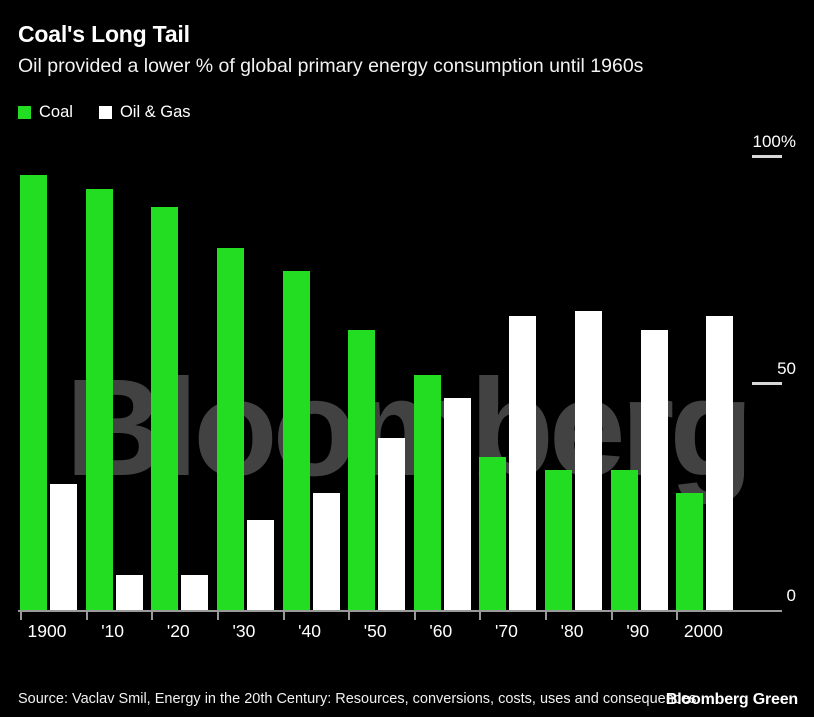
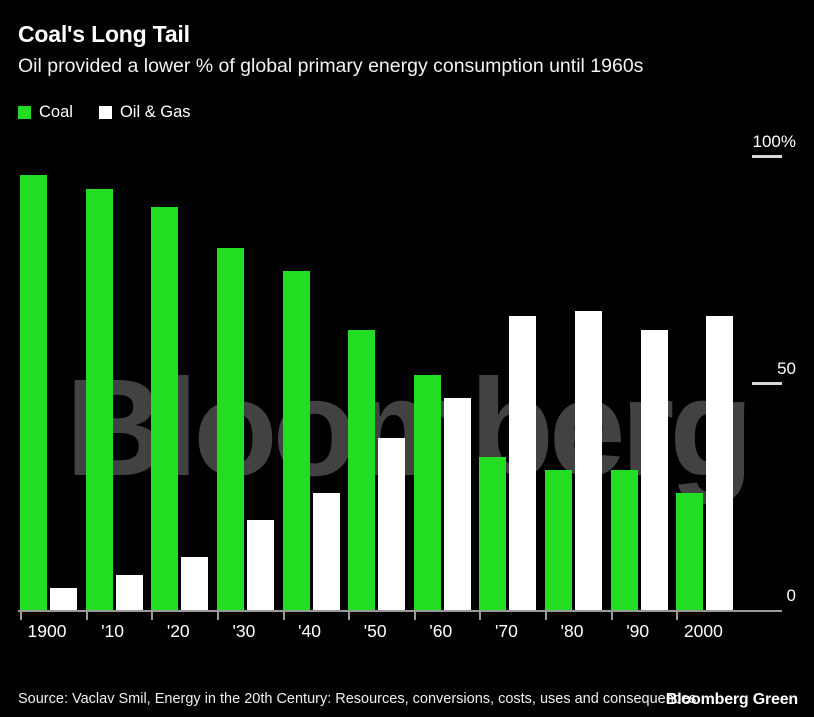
Oil & Gas/1900: 28% -> 5%
Oil & Gas/'20: 8% -> 12%
